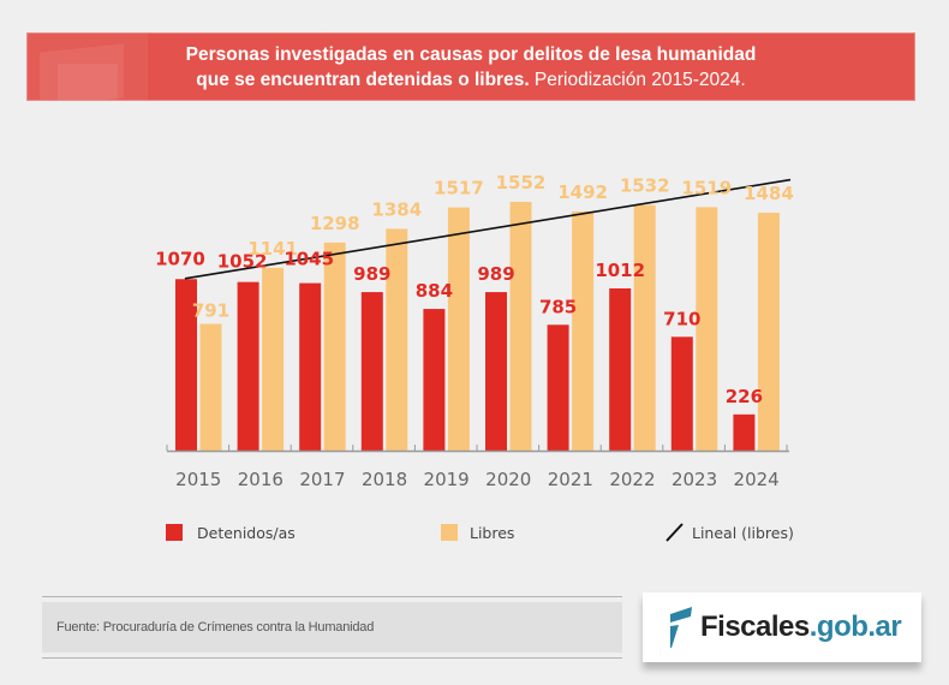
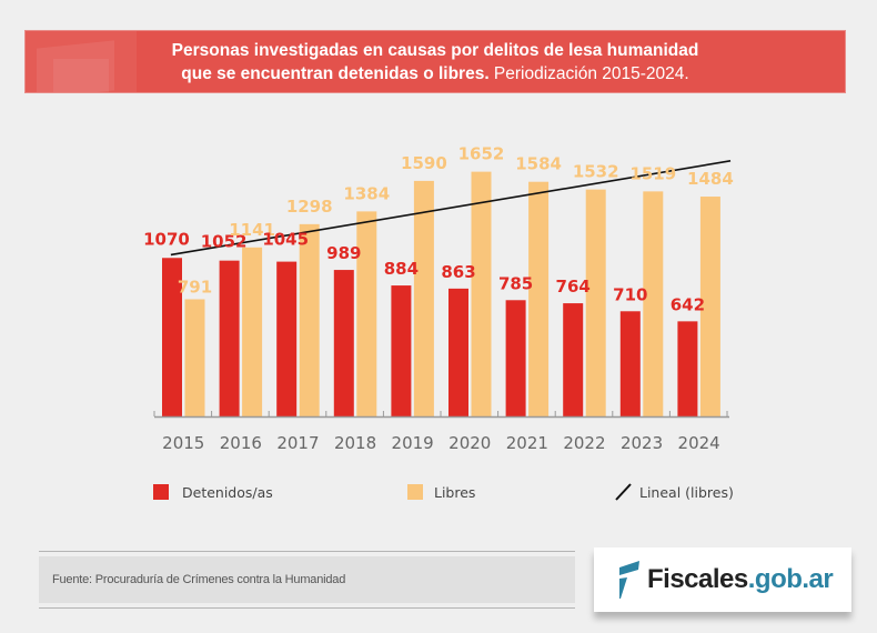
Libres/2019: 1517 -> 1590
Detenidos/as/2020: 989 -> 863
Libres/2020: 1552 -> 1652
Libres/2021: 1492 -> 1584
Detenidos/as/2022: 1012 -> 764
Detenidos/as/2024: 226 -> 642
